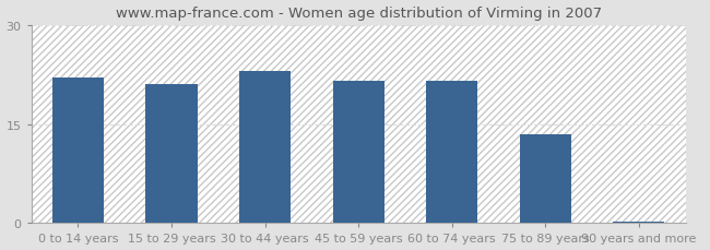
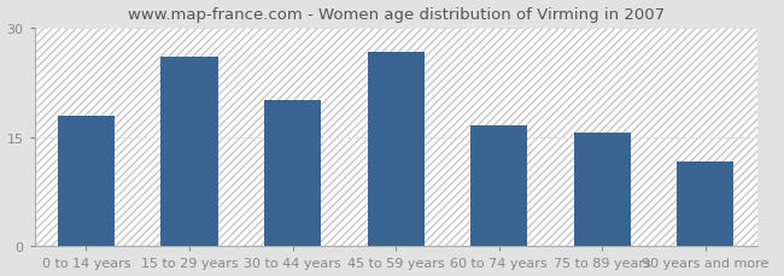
0 to 14 years: 22.0 -> 18.0
15 to 29 years: 21.0 -> 26.0
30 to 44 years: 23.0 -> 20.0
45 to 59 years: 21.5 -> 26.6
60 to 74 years: 21.5 -> 16.6
75 to 89 years: 13.5 -> 15.6
90 years and more: 0.3 -> 11.6
